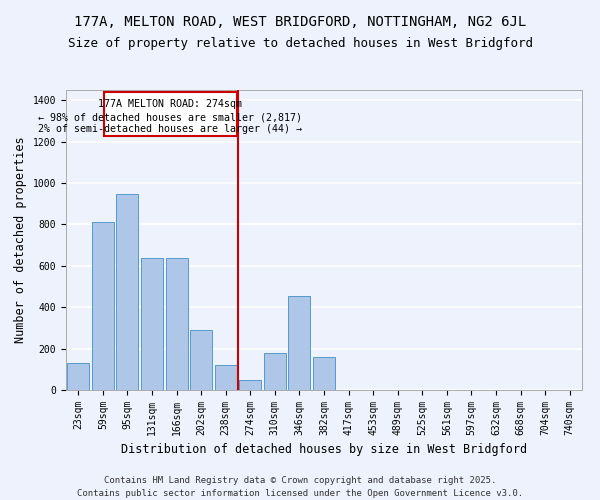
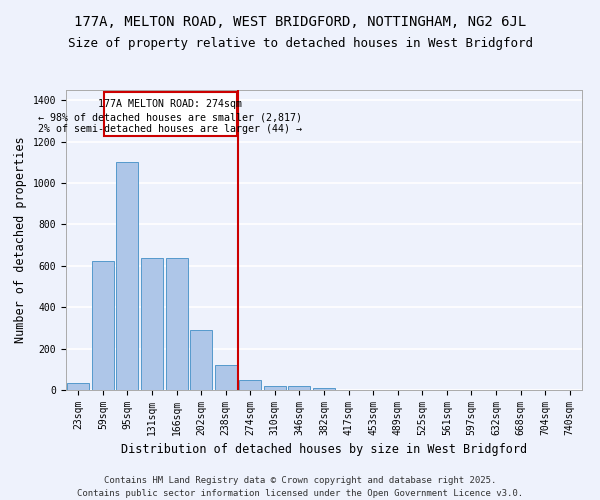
23sqm: 130 -> 35
59sqm: 810 -> 625
95sqm: 945 -> 1100
310sqm: 180 -> 20
346sqm: 455 -> 20
382sqm: 160 -> 10
